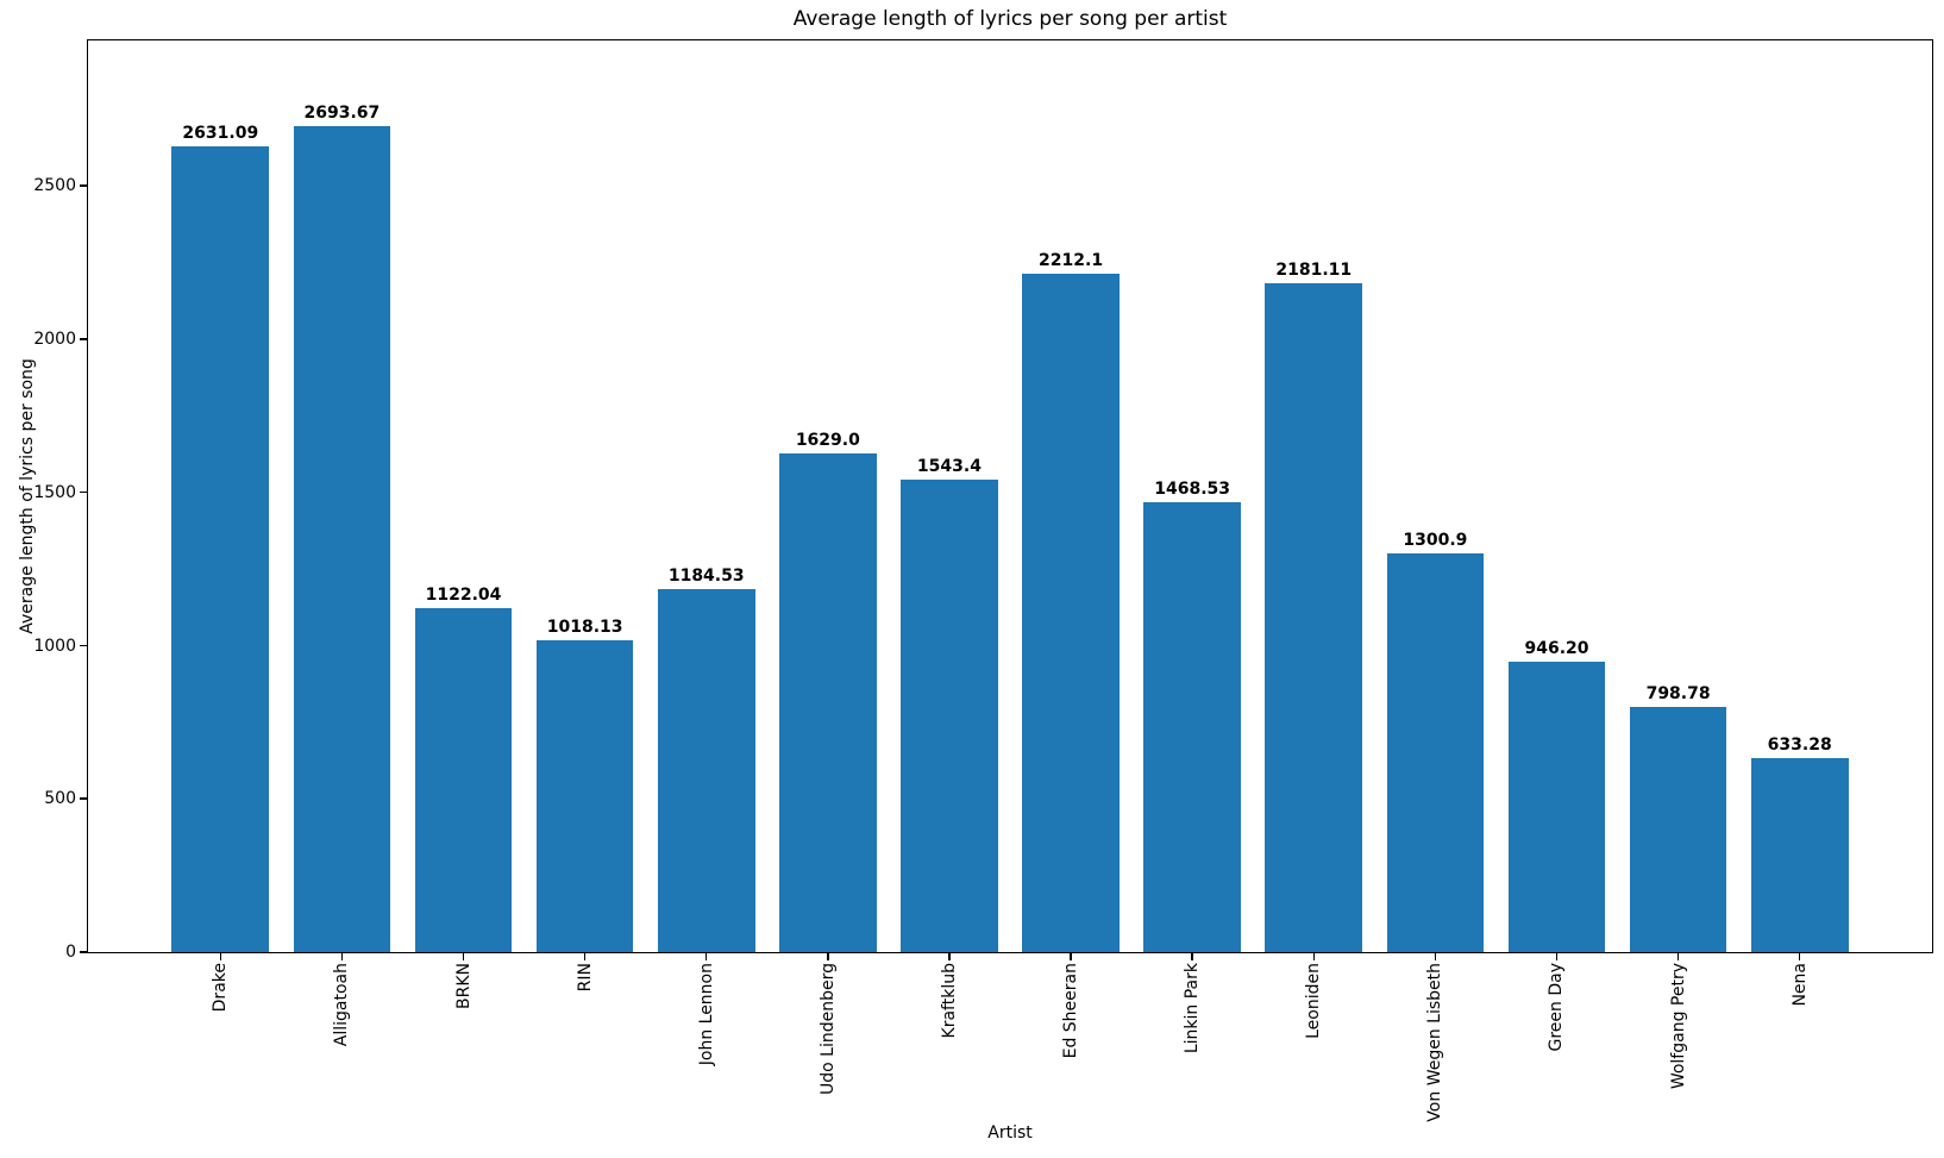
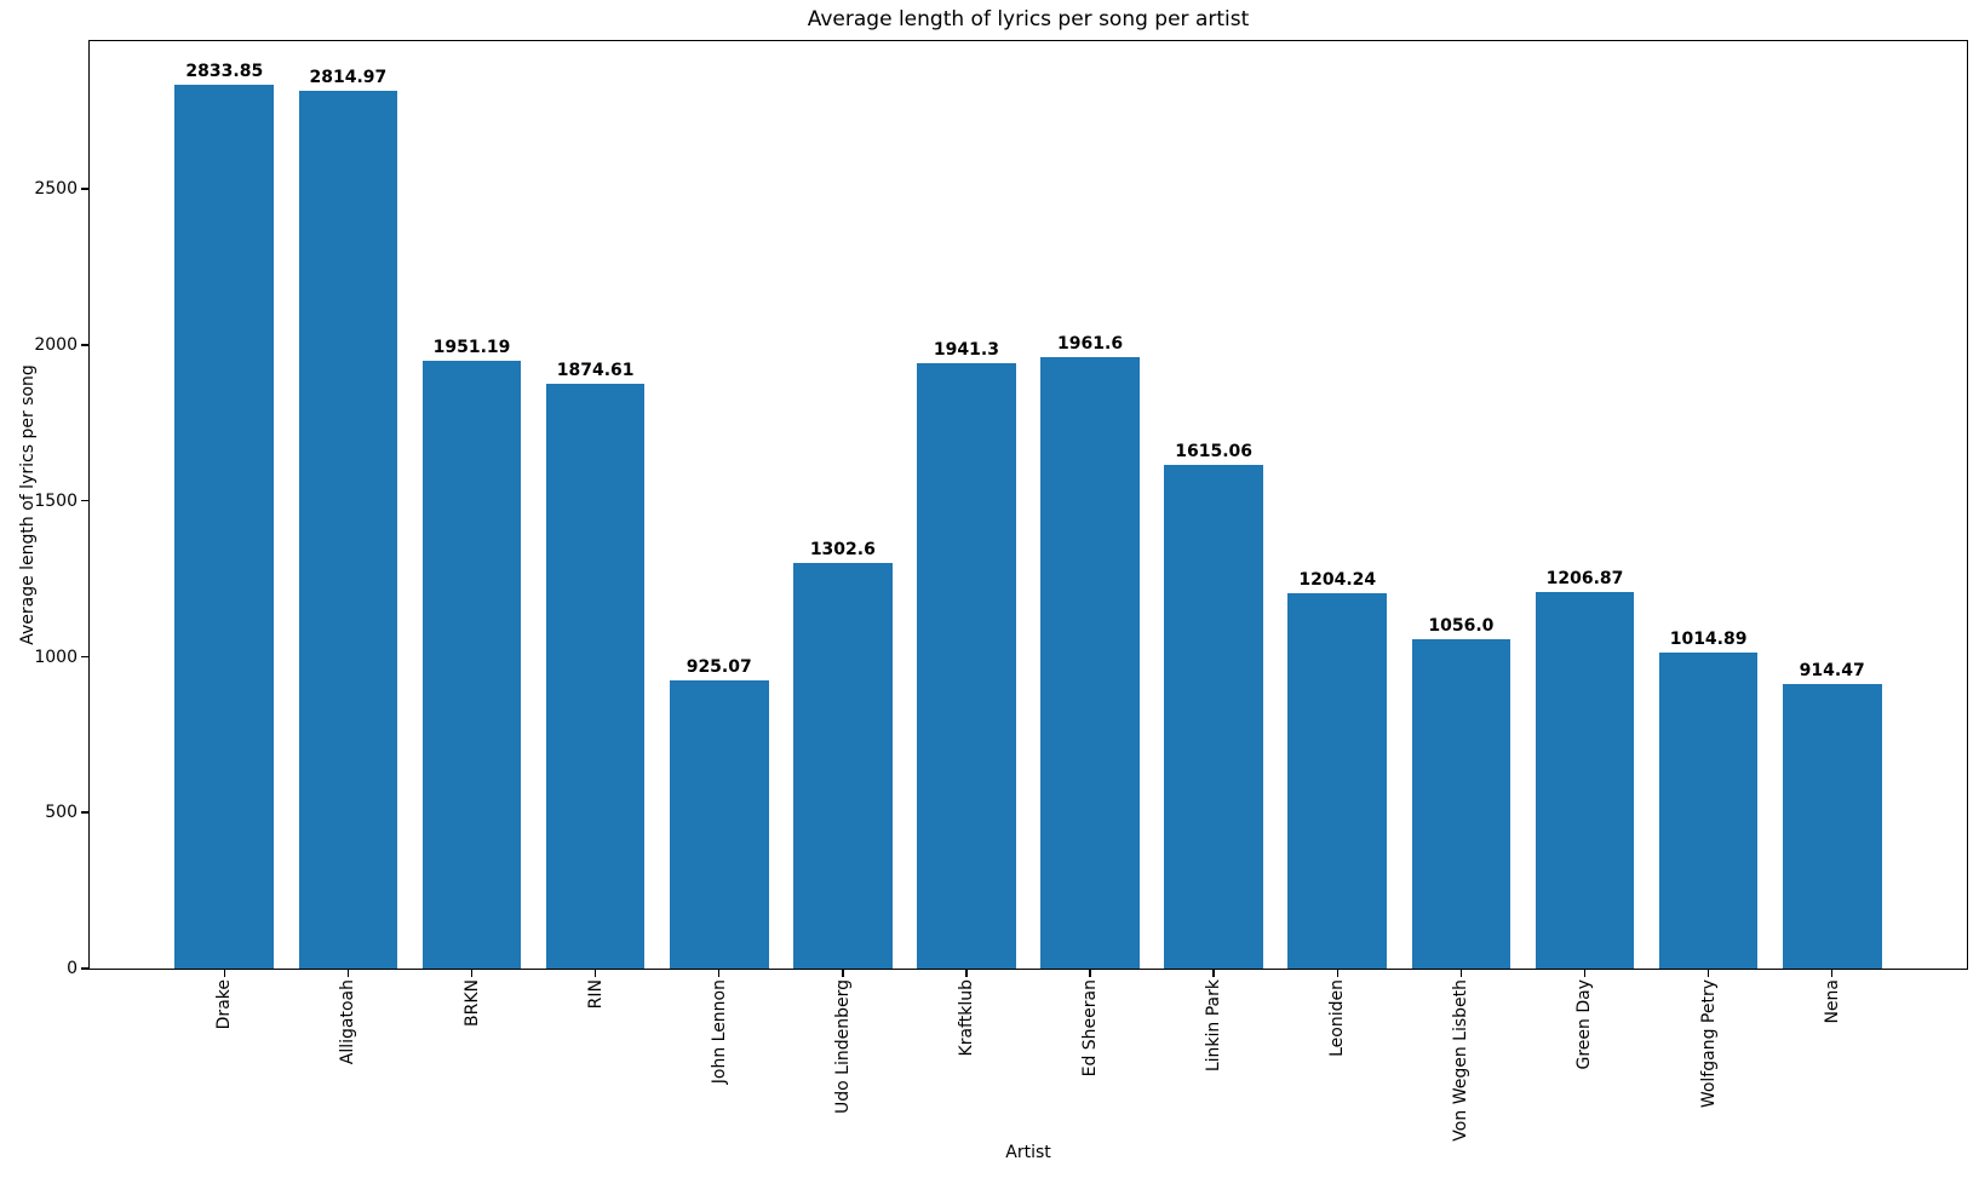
Drake: 2631.09 -> 2833.85
Alligatoah: 2693.67 -> 2814.97
BRKN: 1122.04 -> 1951.19
RIN: 1018.13 -> 1874.61
John Lennon: 1184.53 -> 925.07
Udo Lindenberg: 1629.0 -> 1302.6
Kraftklub: 1543.4 -> 1941.3
Ed Sheeran: 2212.1 -> 1961.6
Linkin Park: 1468.53 -> 1615.06
Leoniden: 2181.11 -> 1204.24
Von Wegen Lisbeth: 1300.9 -> 1056.0
Green Day: 946.20 -> 1206.87
Wolfgang Petry: 798.78 -> 1014.89
Nena: 633.28 -> 914.47
